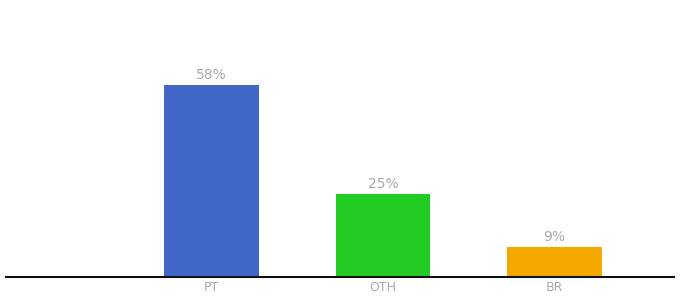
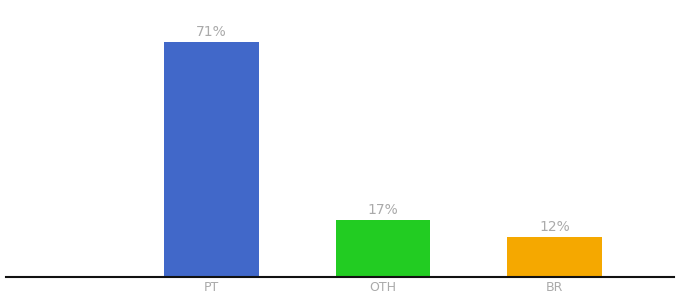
PT: 58% -> 71%
OTH: 25% -> 17%
BR: 9% -> 12%
